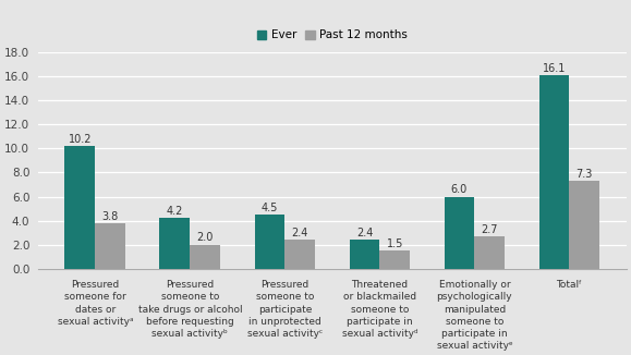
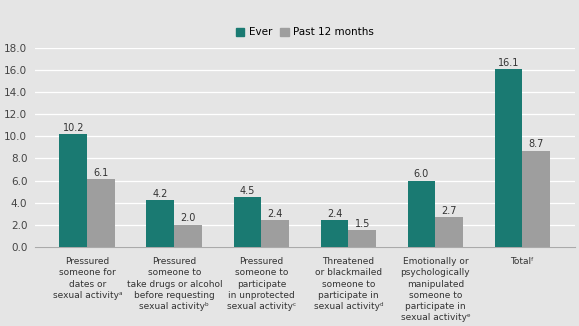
Past 12 months/Pressured someone for dates or sexual activityᵃ: 3.8 -> 6.1
Past 12 months/Totalᶠ: 7.3 -> 8.7
